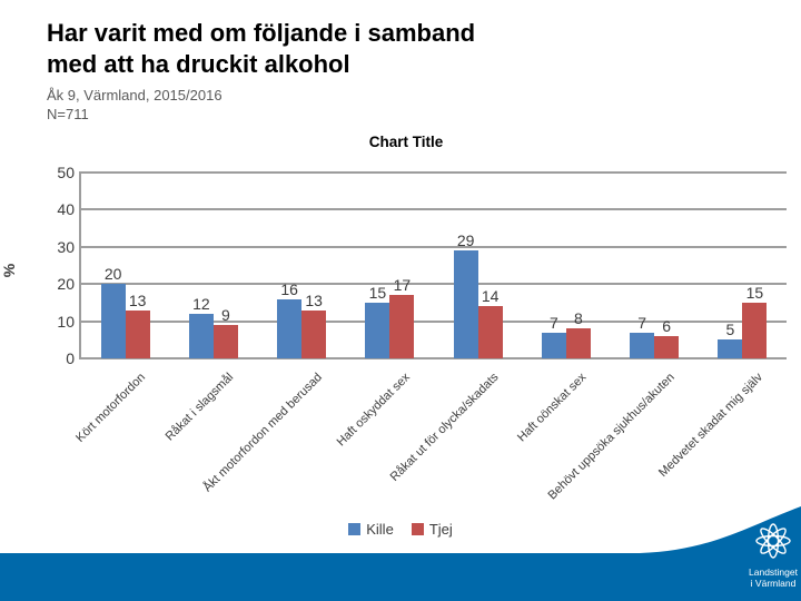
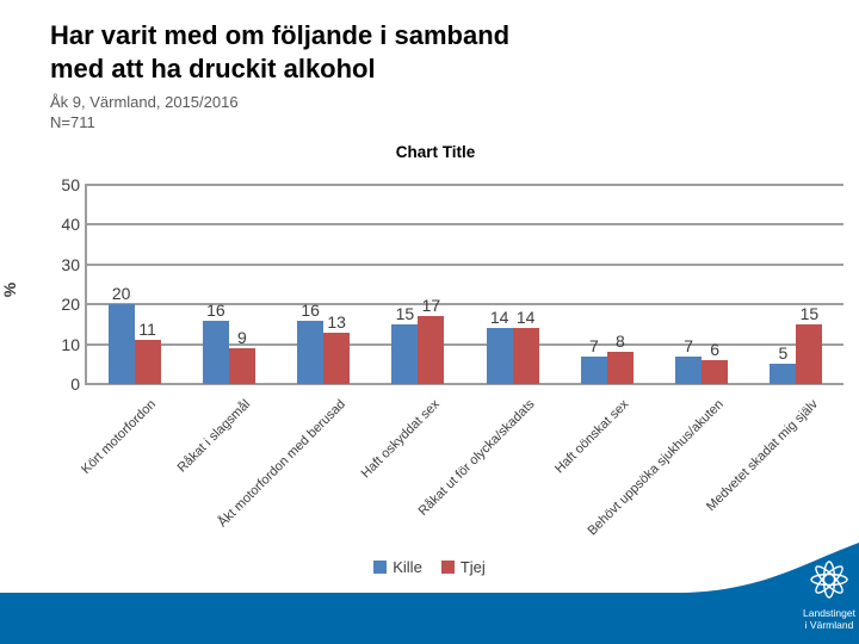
Tjej/Kört motorfordon: 13 -> 11
Kille/Råkat i slagsmål: 12 -> 16
Kille/Råkat ut för olycka/skadats: 29 -> 14
